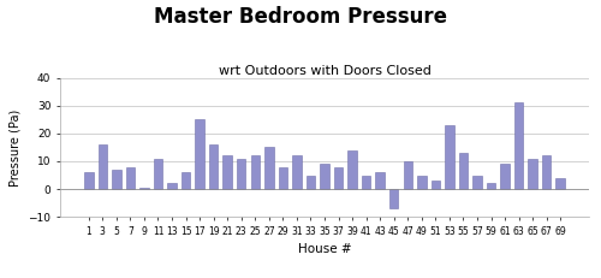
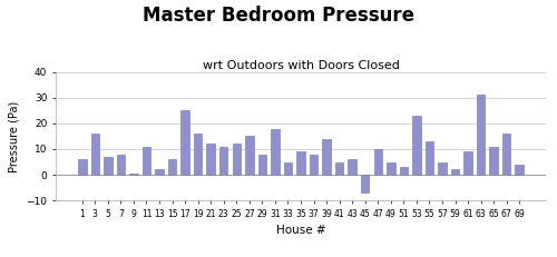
31: 12.0 -> 18.0
67: 12.0 -> 16.0
